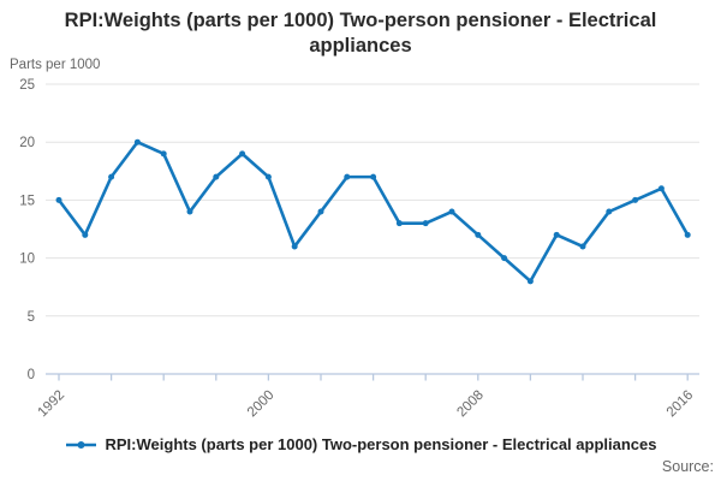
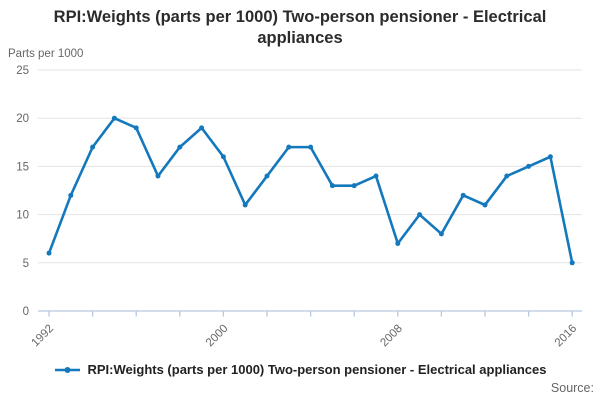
1992: 15 -> 6
2000: 17 -> 16
2008: 12 -> 7
2016: 12 -> 5
